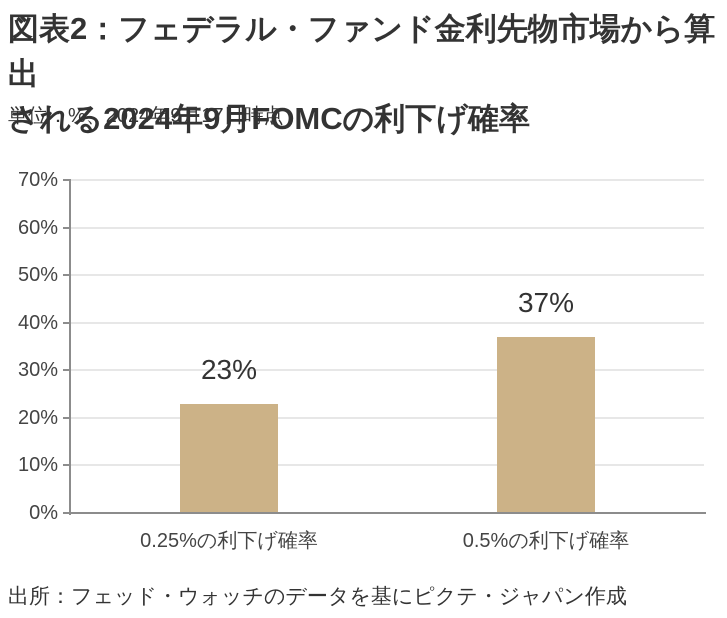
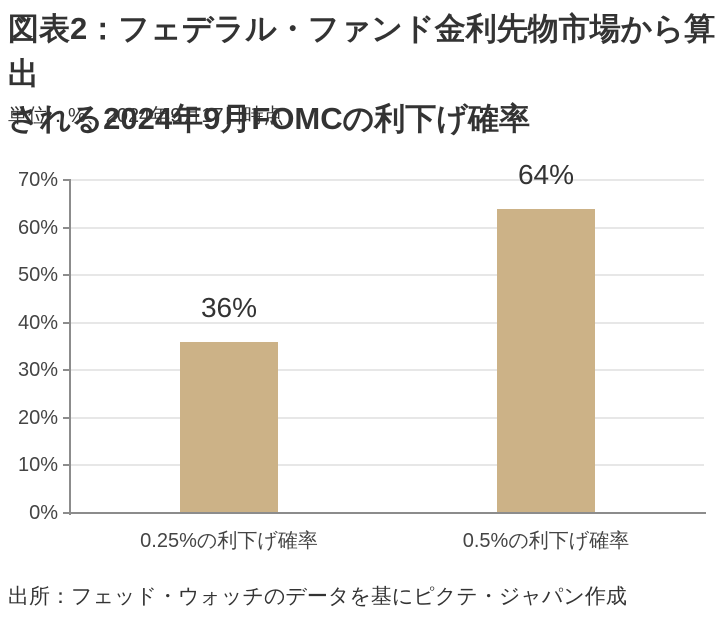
0.25%の利下げ確率: 23% -> 36%
0.5%の利下げ確率: 37% -> 64%
